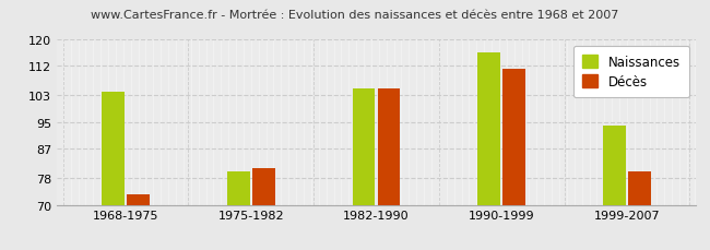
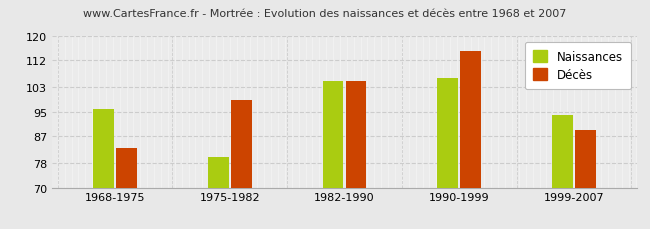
Naissances/1968-1975: 104 -> 96
Décès/1968-1975: 73 -> 83
Décès/1975-1982: 81 -> 99
Naissances/1990-1999: 116 -> 106
Décès/1990-1999: 111 -> 115
Décès/1999-2007: 80 -> 89
